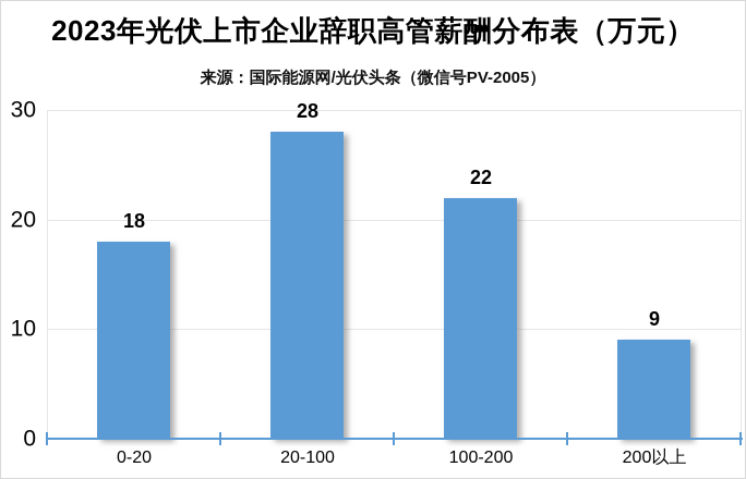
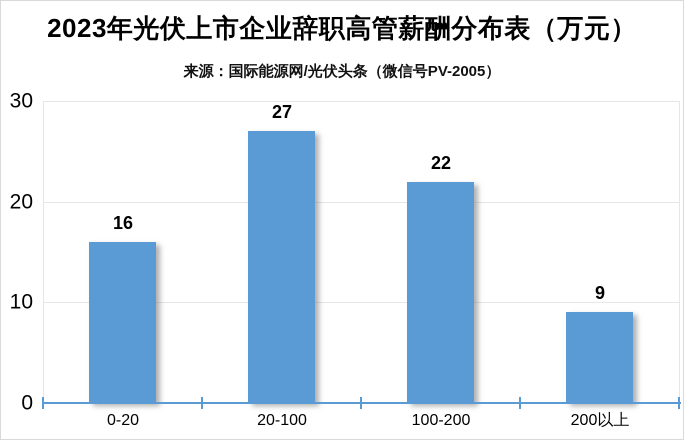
0-20: 18 -> 16
20-100: 28 -> 27
